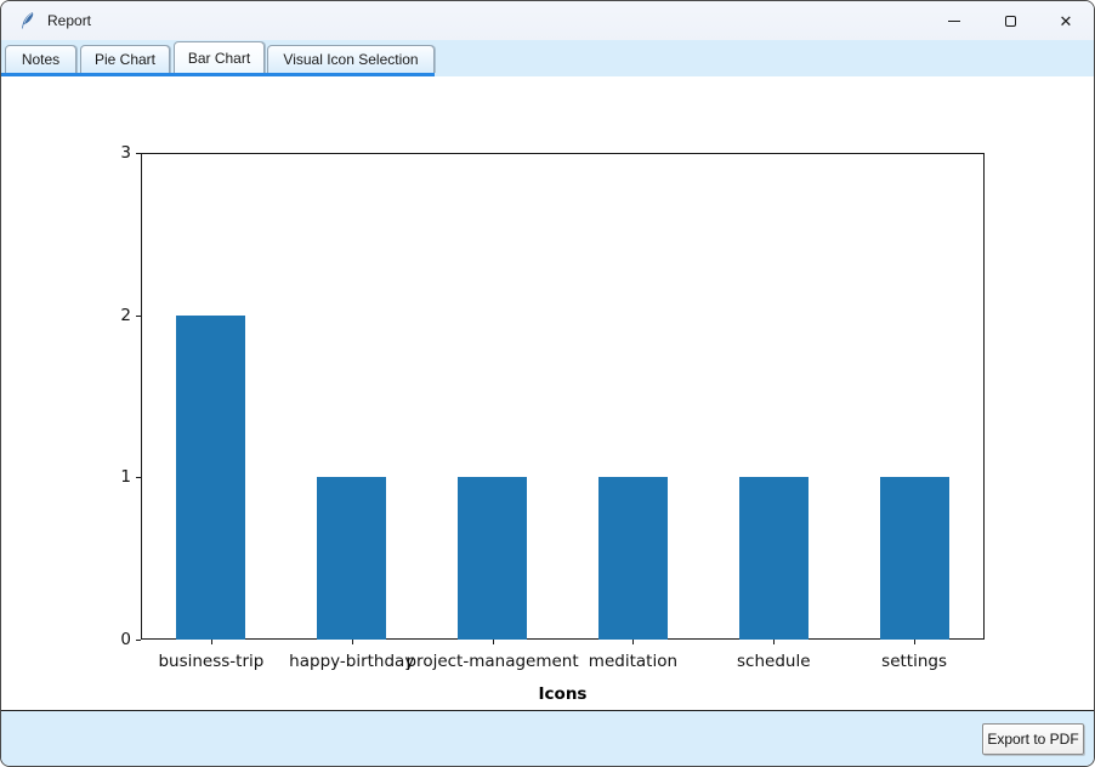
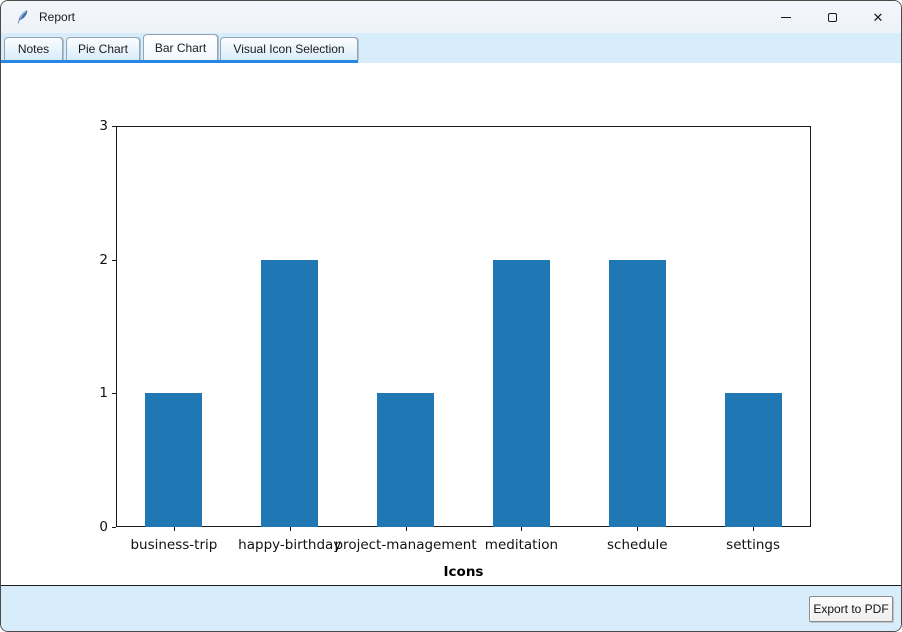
business-trip: 2 -> 1
happy-birthday: 1 -> 2
meditation: 1 -> 2
schedule: 1 -> 2
